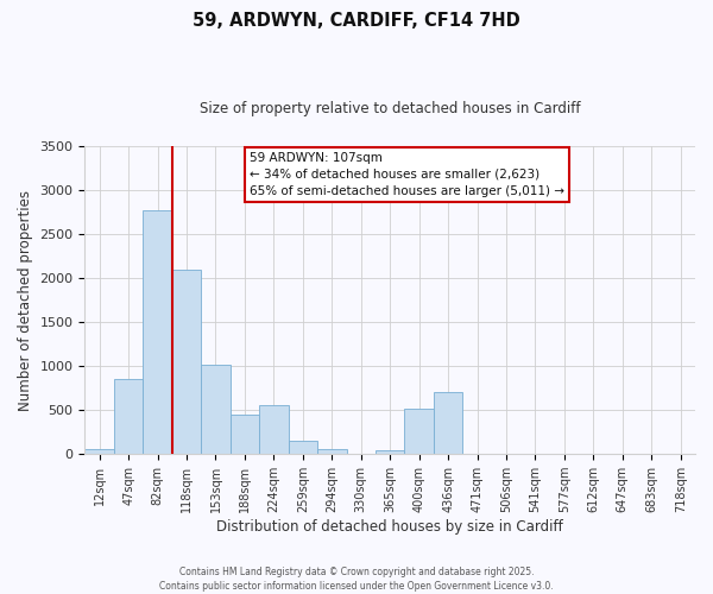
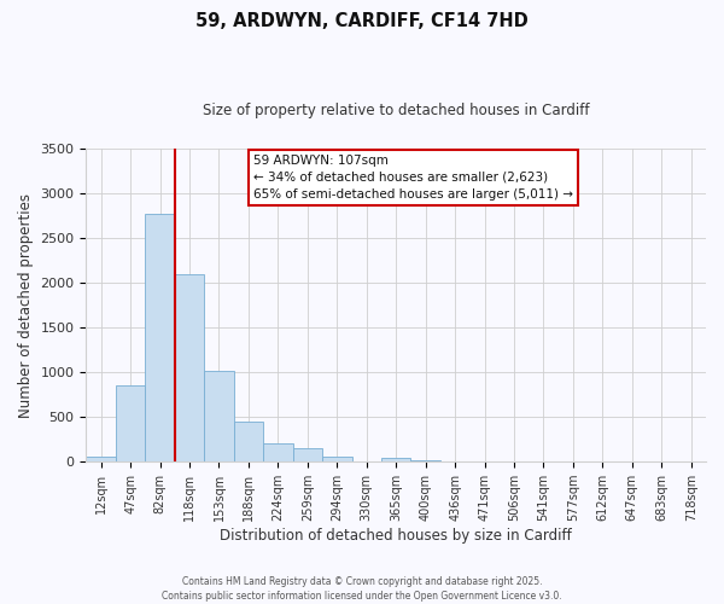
224sqm: 560 -> 200
400sqm: 520 -> 20
436sqm: 700 -> 0
